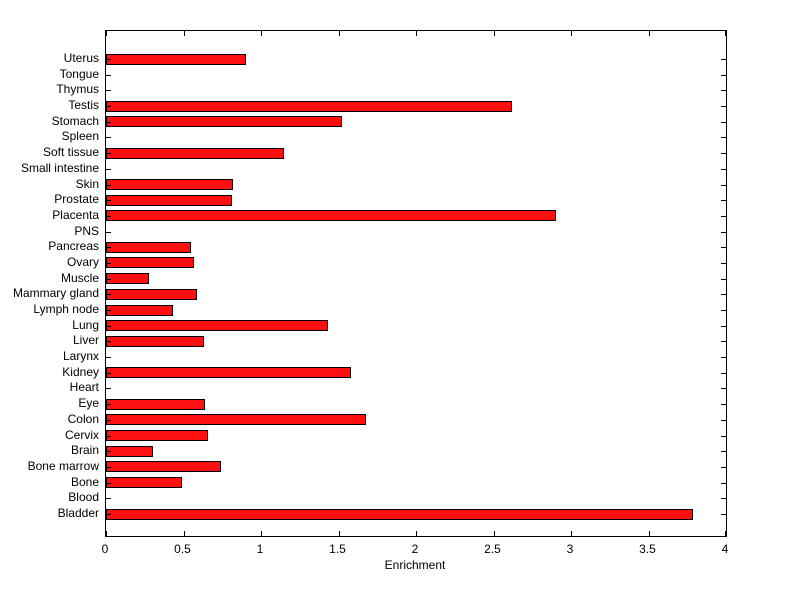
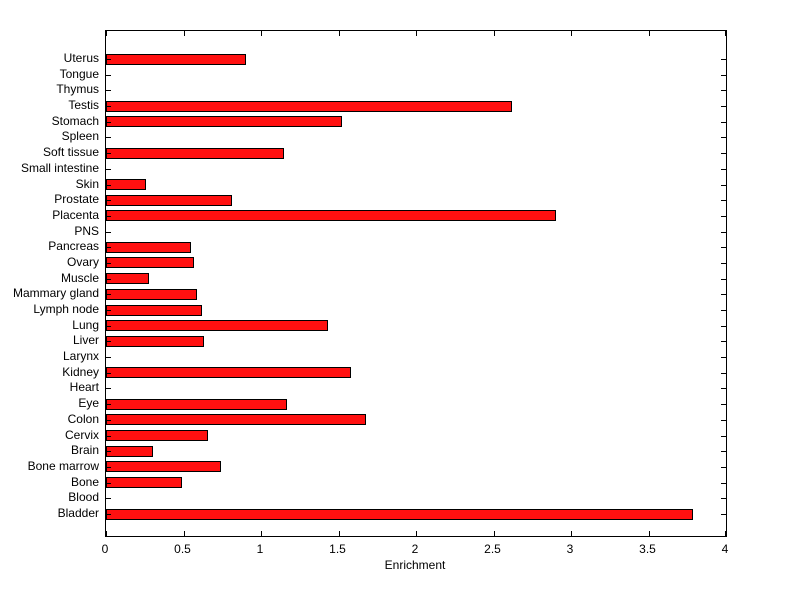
Skin: 0.82 -> 0.26
Lymph node: 0.43 -> 0.62
Eye: 0.64 -> 1.17
